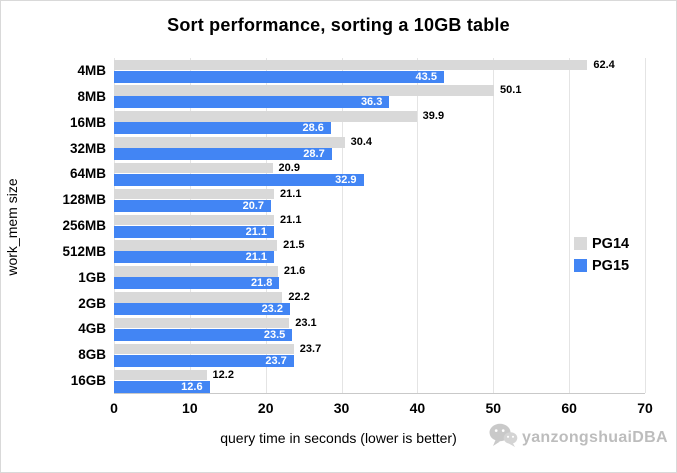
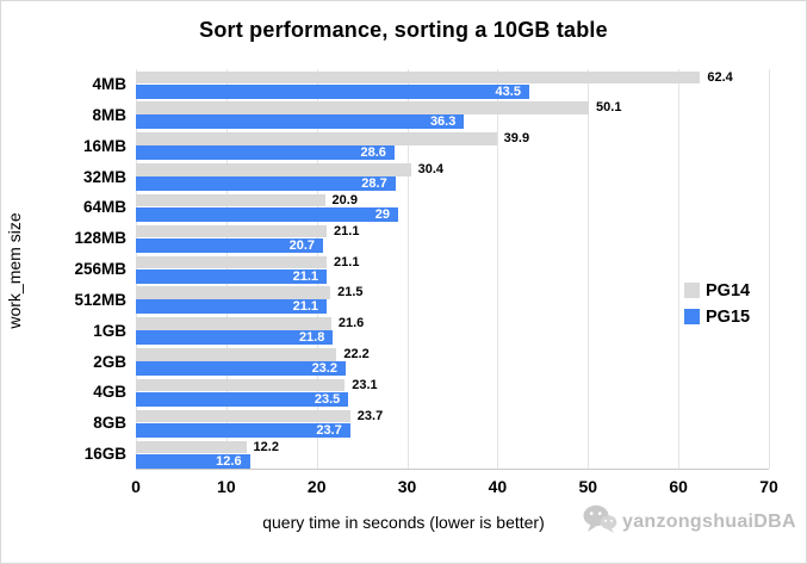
PG15/64MB: 32.9 -> 29
